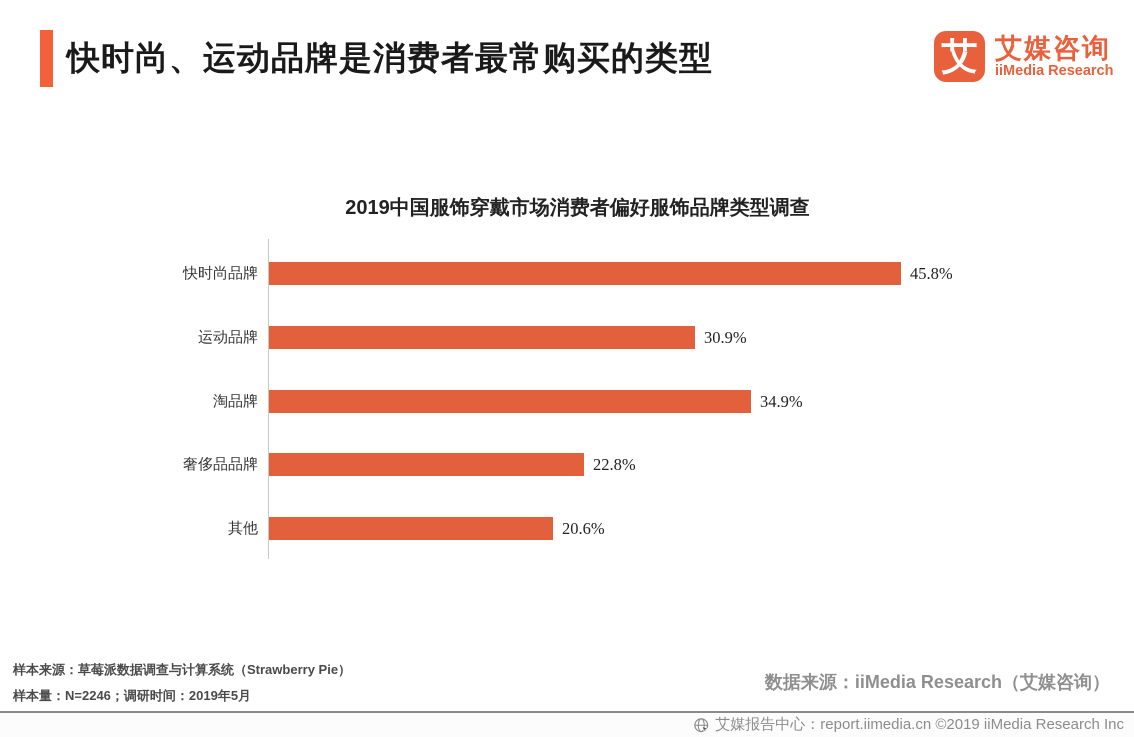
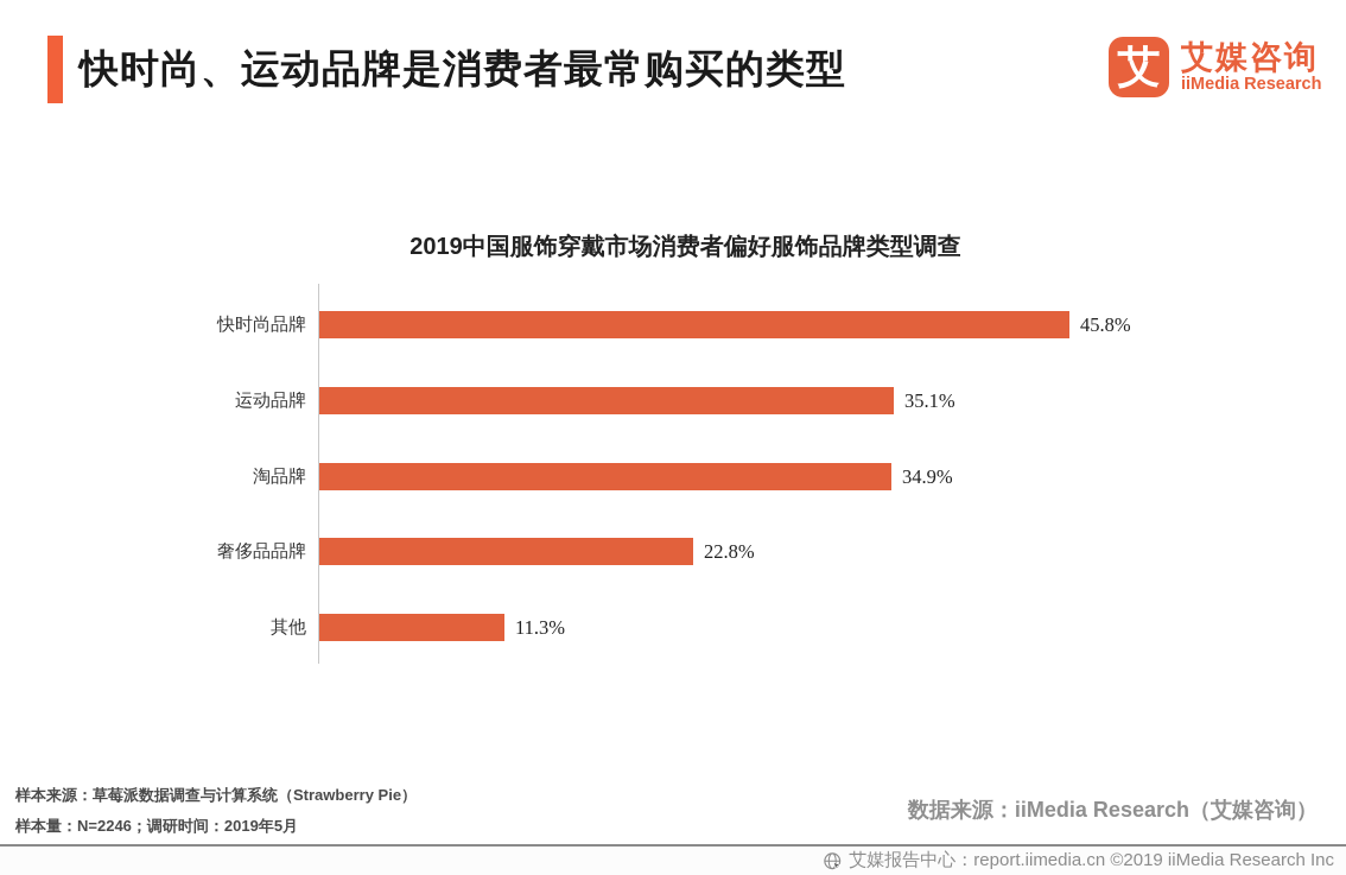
运动品牌: 30.9% -> 35.1%
其他: 20.6% -> 11.3%
